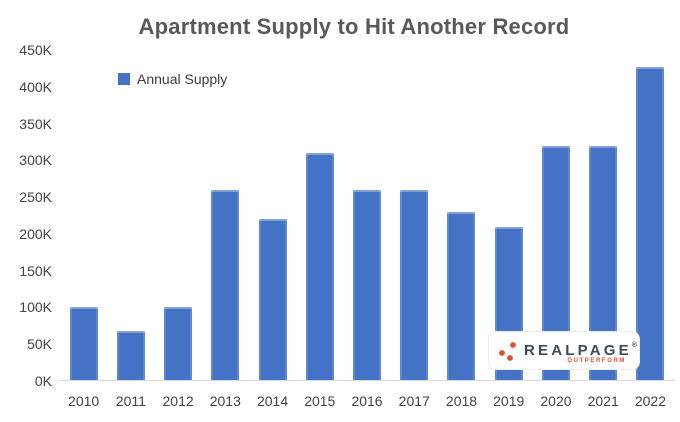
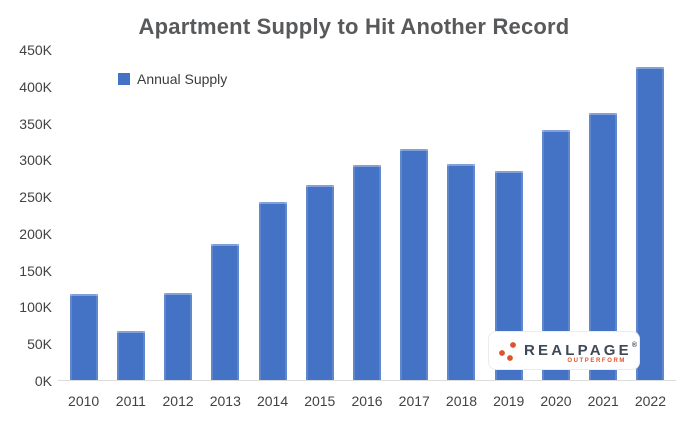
2010: 100K -> 120K
2012: 100K -> 120K
2013: 260K -> 190K
2014: 220K -> 240K
2015: 310K -> 270K
2016: 260K -> 290K
2017: 260K -> 320K
2018: 230K -> 300K
2019: 210K -> 290K
2020: 320K -> 340K
2021: 320K -> 360K
